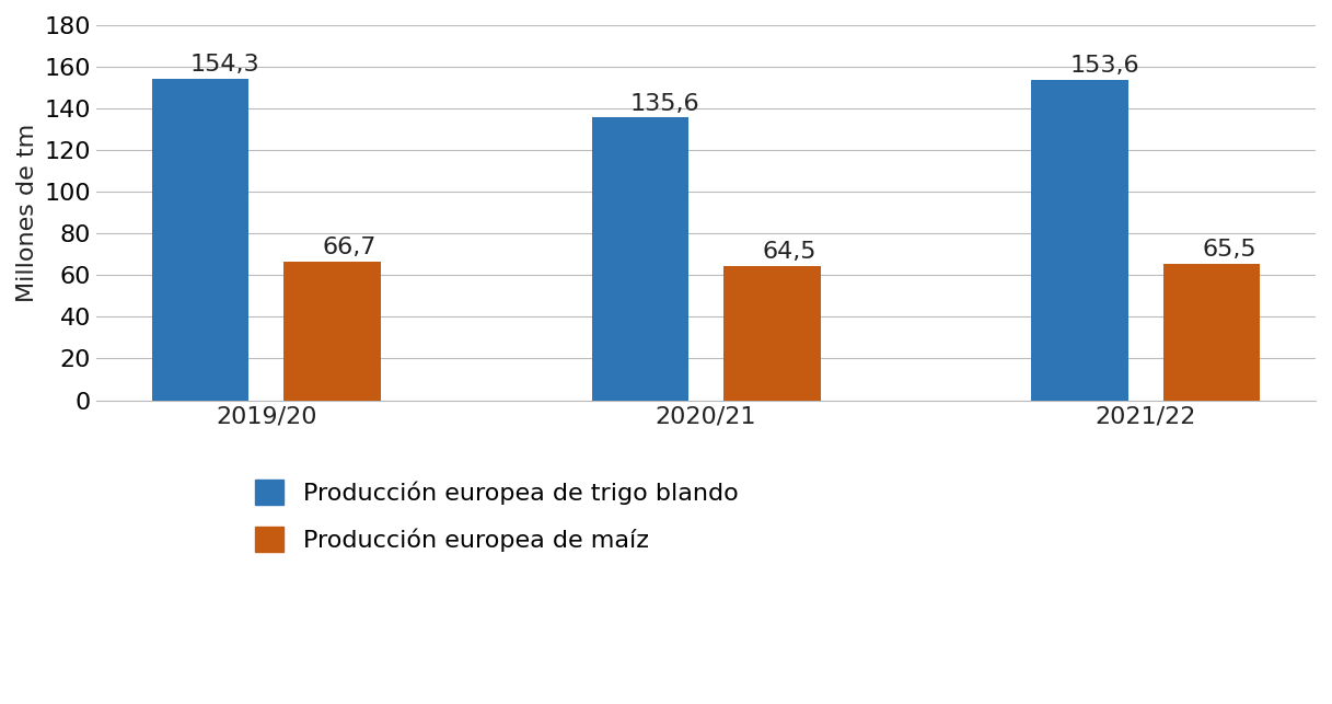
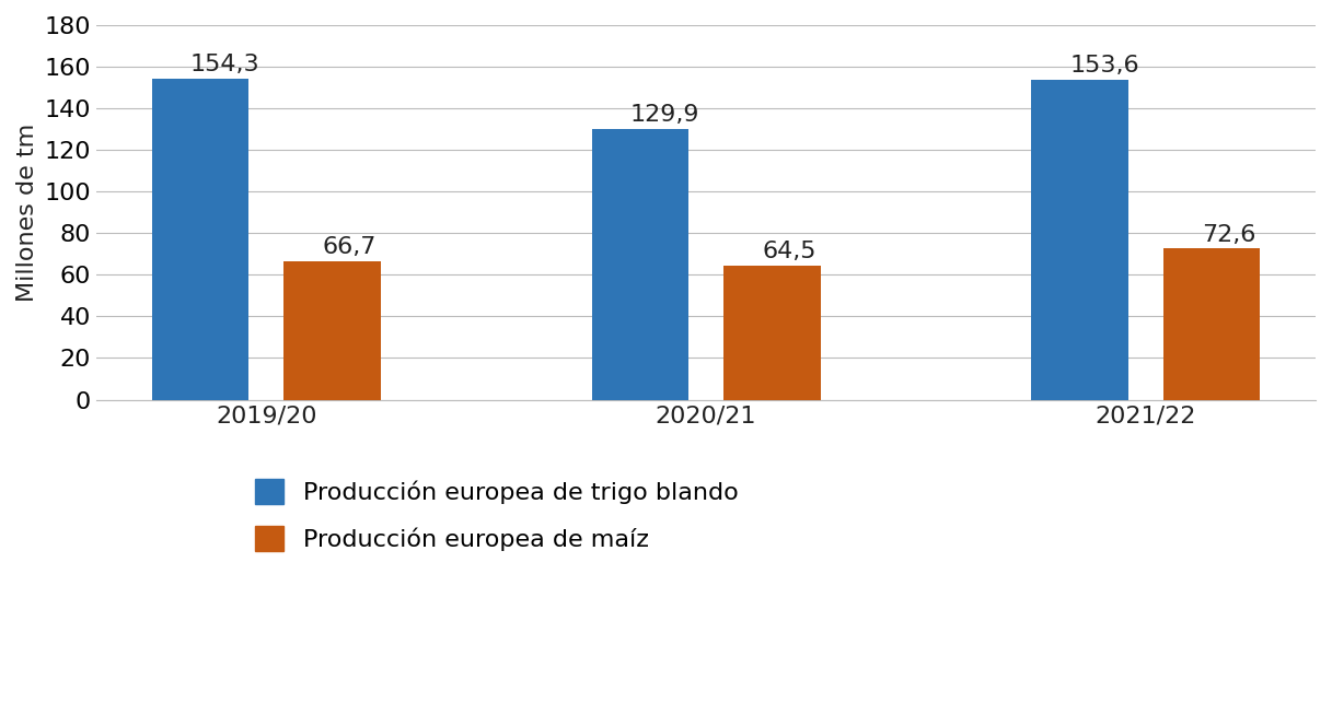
Producción europea de trigo blando/2020/21: 135,6 -> 129,9
Producción europea de maíz/2021/22: 65,5 -> 72,6
